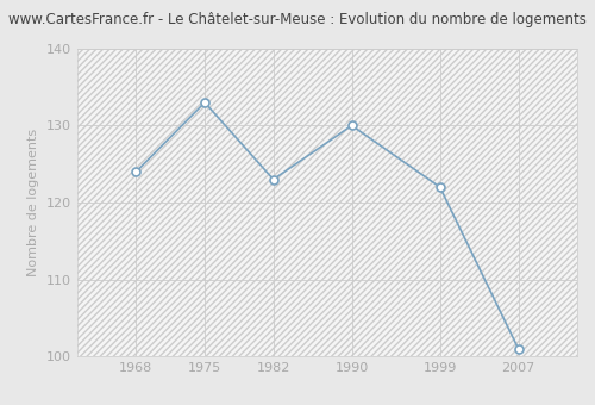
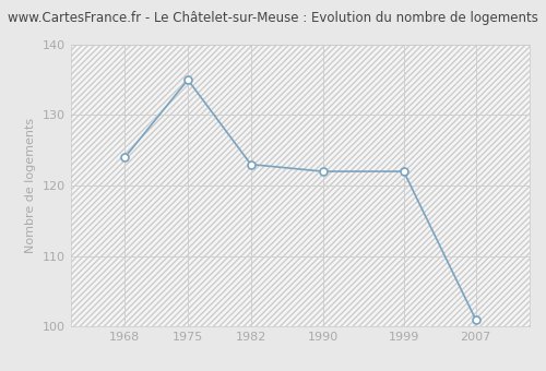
1975: 133 -> 135
1990: 130 -> 122
